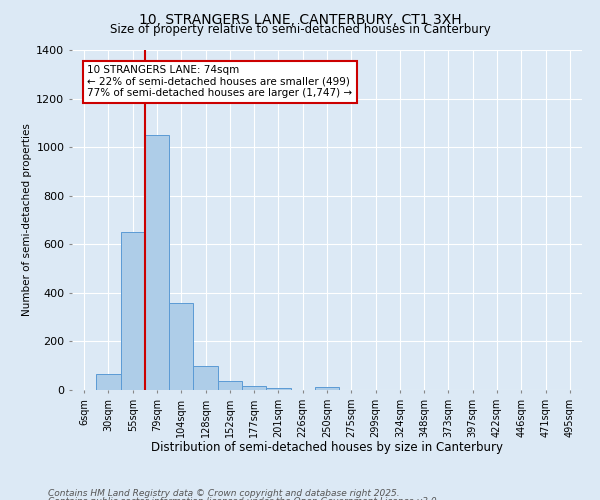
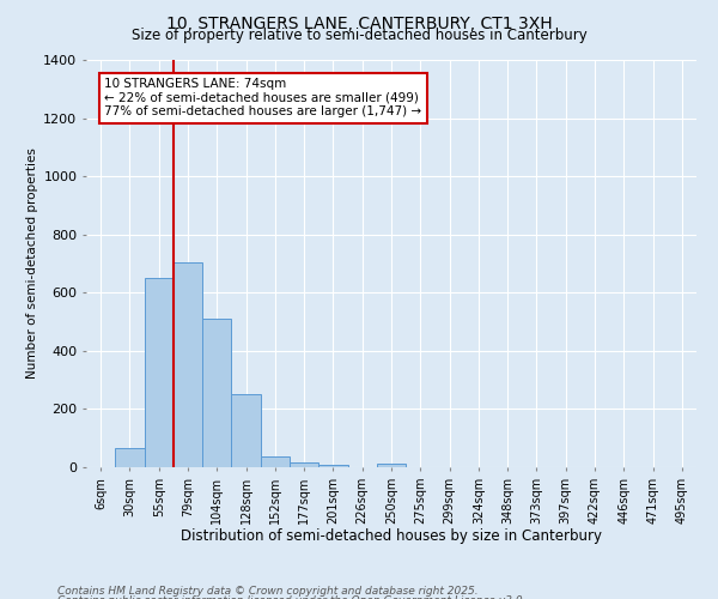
79sqm: 1050 -> 705
104sqm: 360 -> 510
128sqm: 100 -> 250
